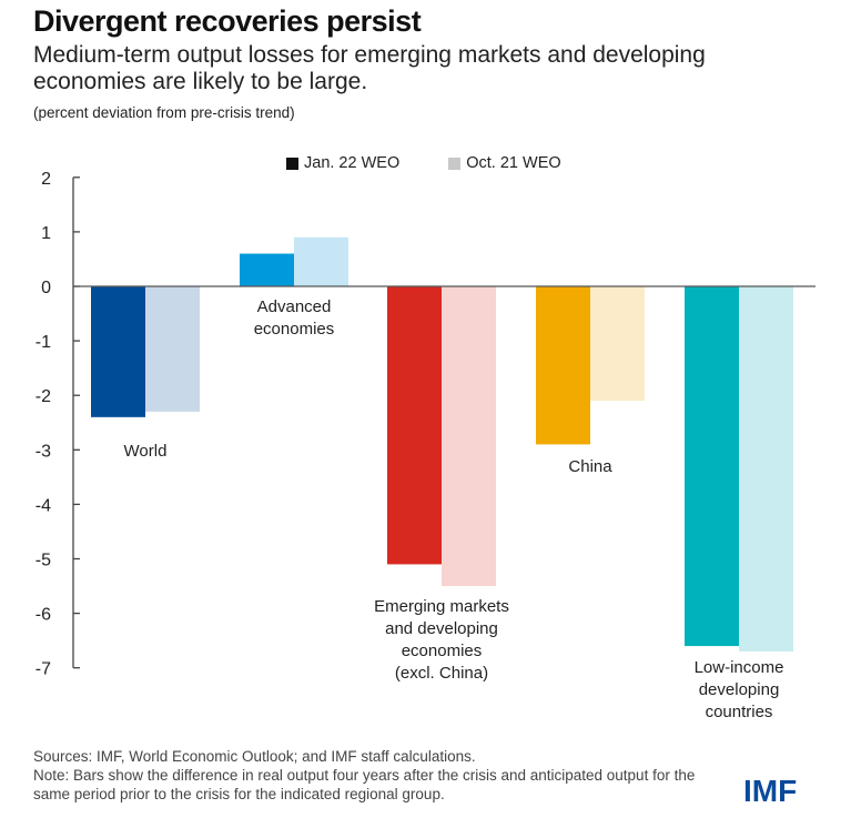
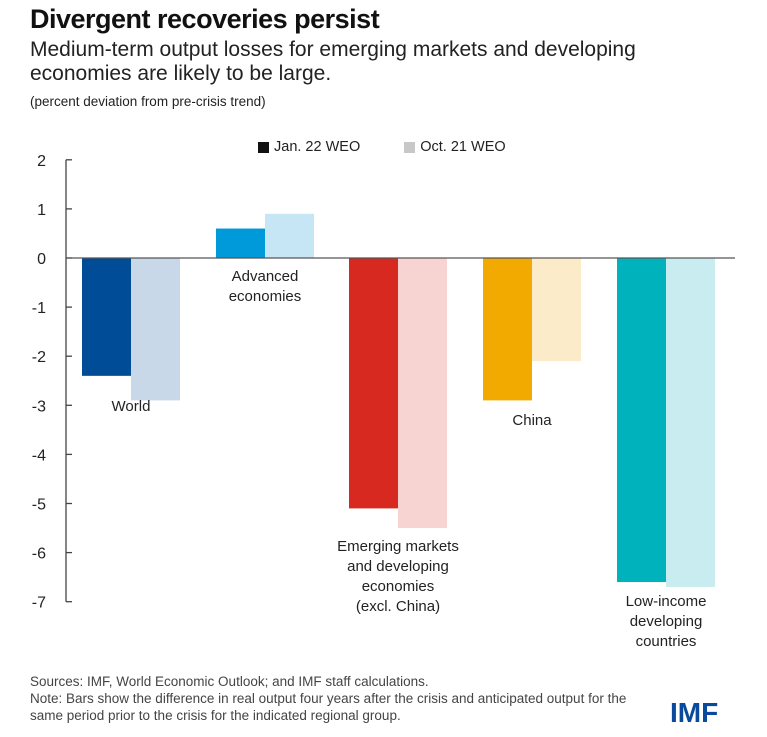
Oct. 21 WEO/World: -2.3 -> -2.9
